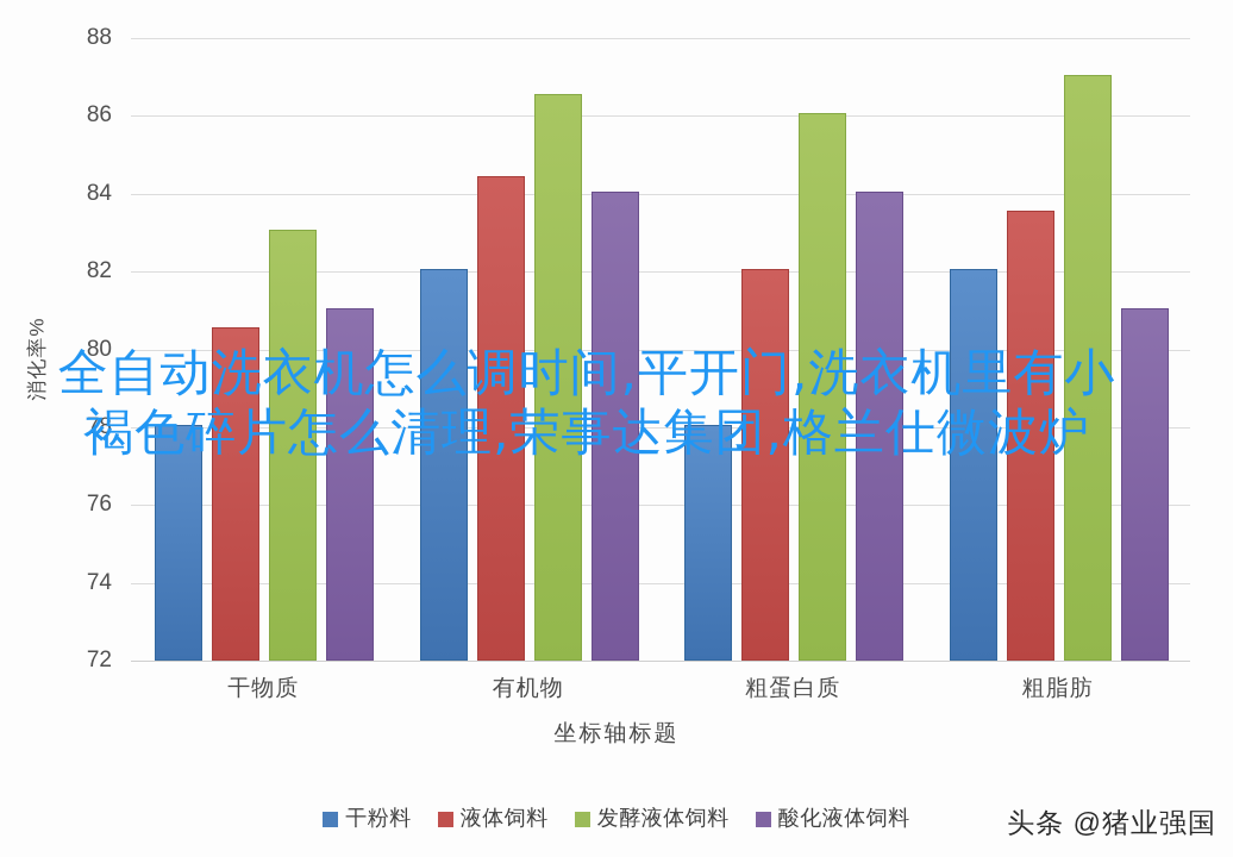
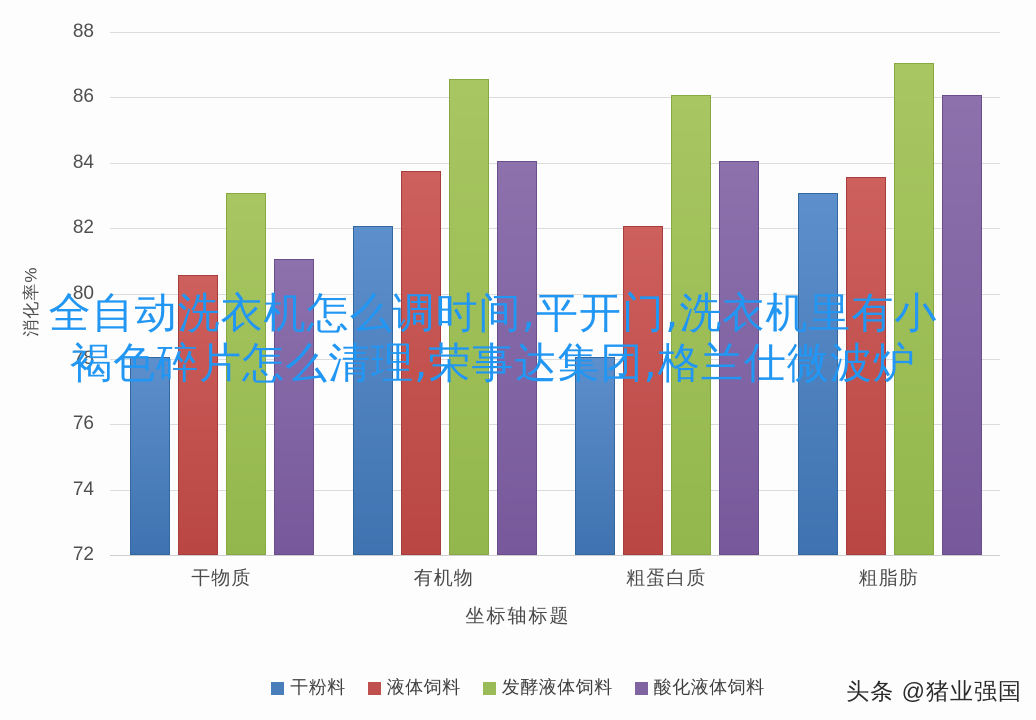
液体饲料/有机物: 84.4 -> 83.7
干粉料/粗脂肪: 82 -> 83
酸化液体饲料/粗脂肪: 81 -> 86
